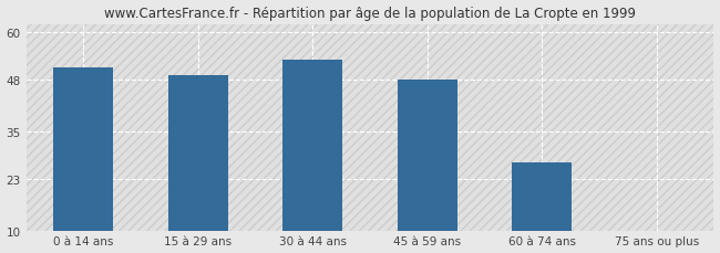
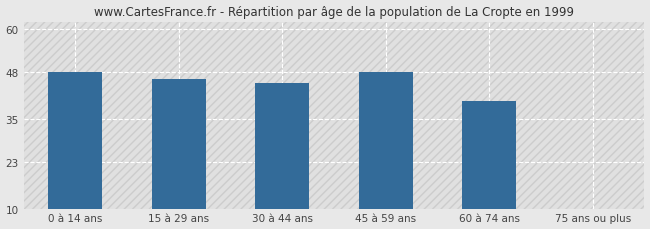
0 à 14 ans: 51 -> 48
15 à 29 ans: 49 -> 46
30 à 44 ans: 53 -> 45
60 à 74 ans: 27 -> 40
